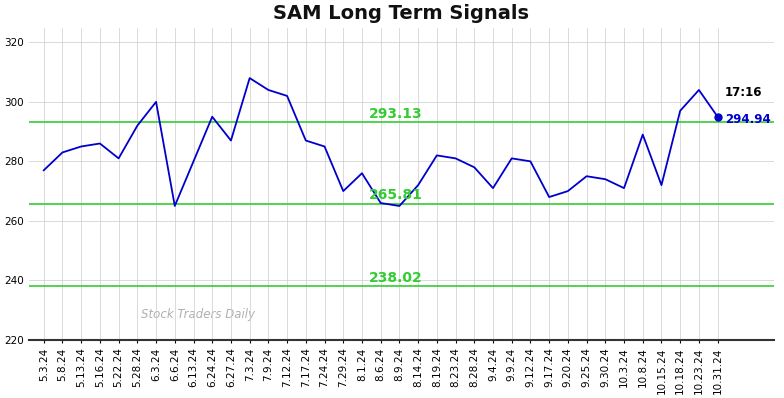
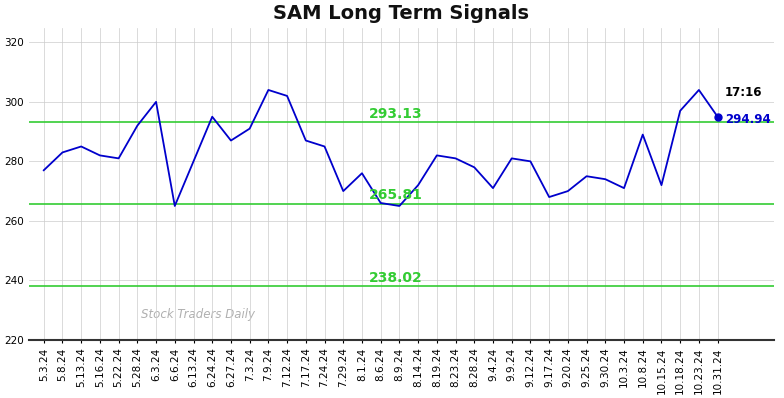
5.16.24: 286 -> 282
7.3.24: 308 -> 291
